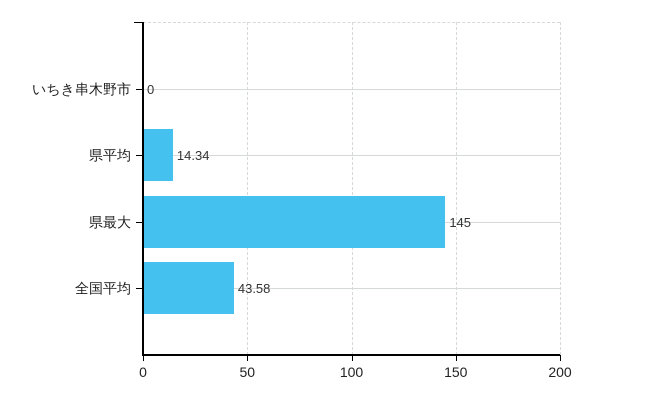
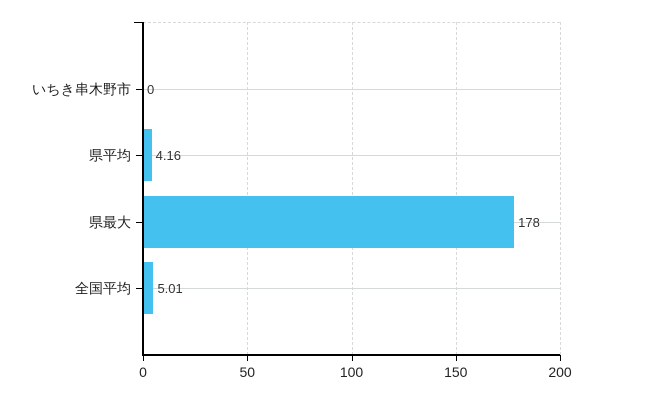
県平均: 14.34 -> 4.16
県最大: 145 -> 178
全国平均: 43.58 -> 5.01
